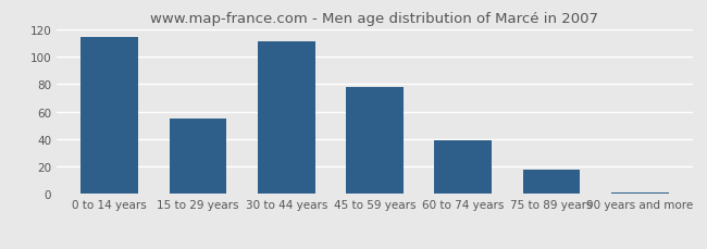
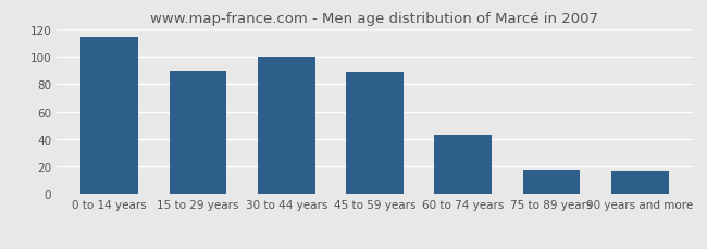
15 to 29 years: 55 -> 90
30 to 44 years: 111 -> 100
45 to 59 years: 78 -> 89
60 to 74 years: 39 -> 43
90 years and more: 1 -> 17
